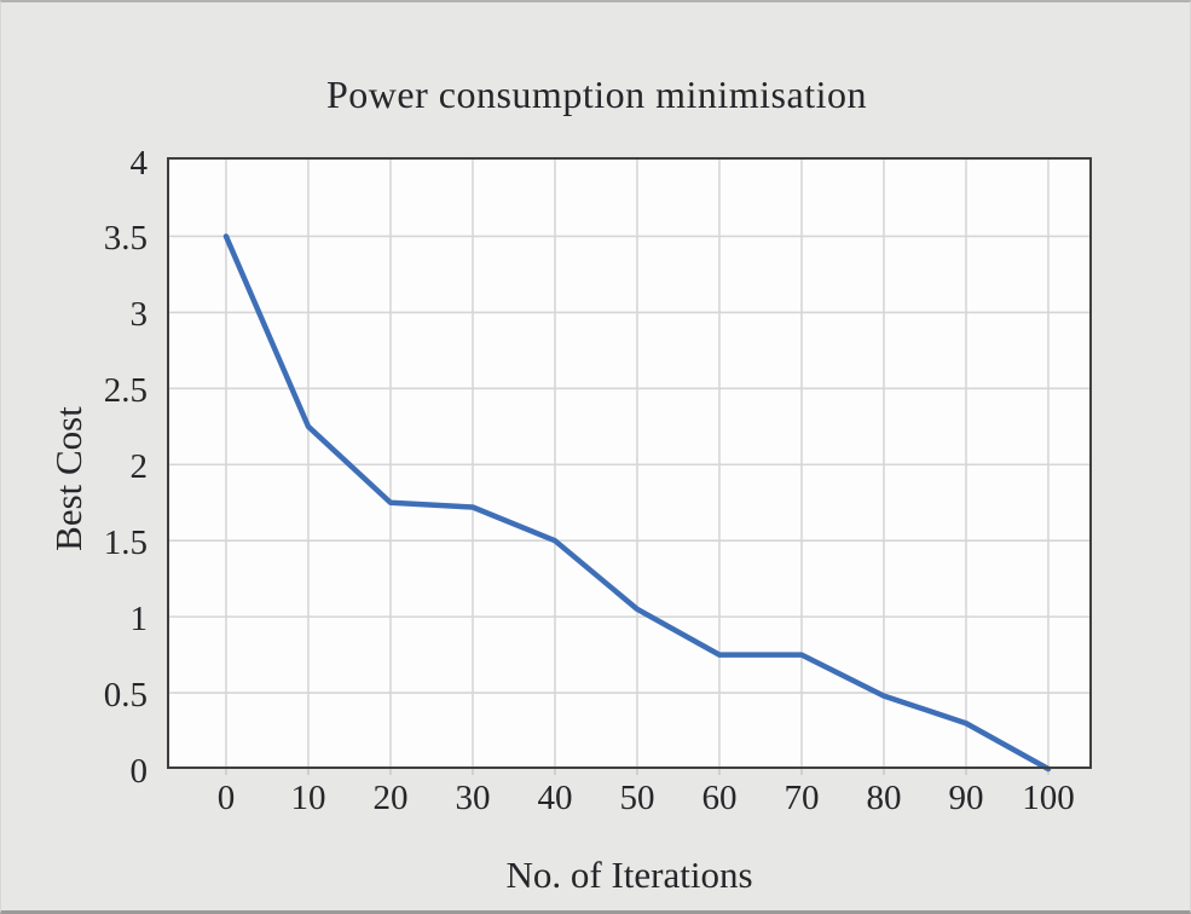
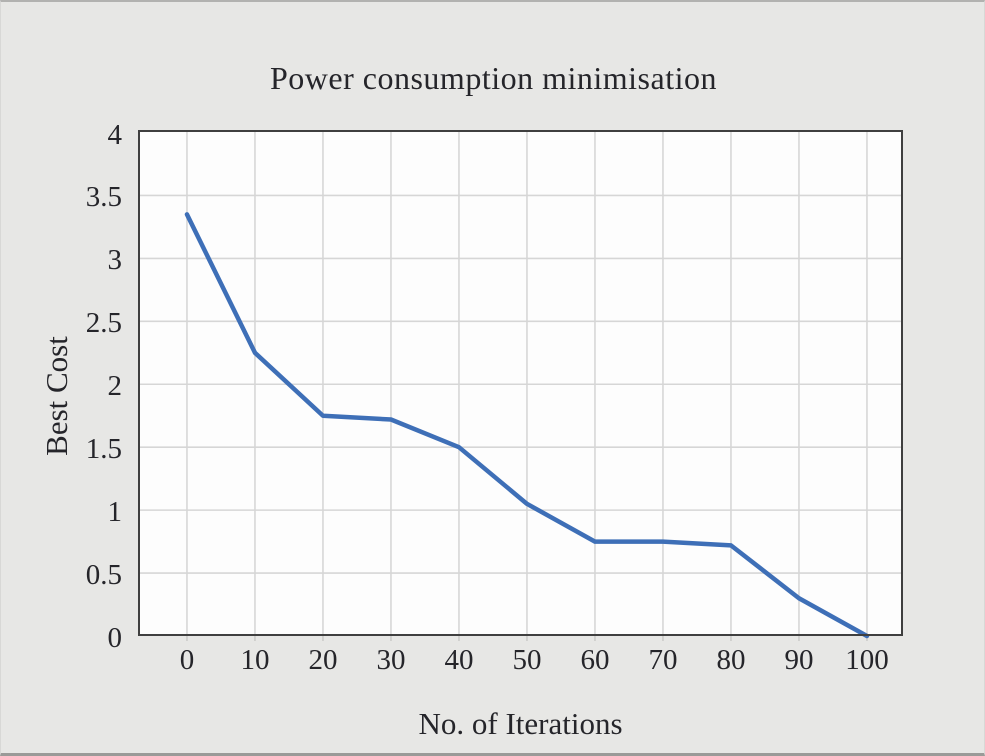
0: 3.50 -> 3.35
80: 0.48 -> 0.72
